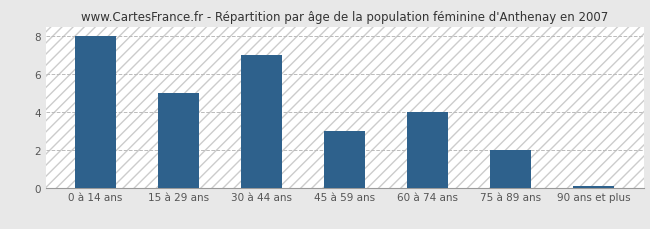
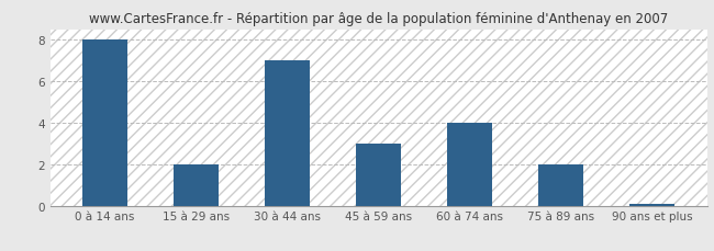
15 à 29 ans: 5.0 -> 2.0
